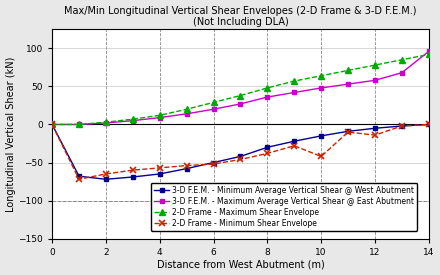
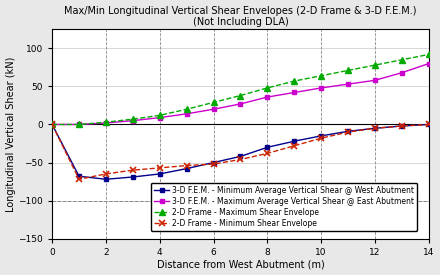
2-D Frame - Minimum Shear Envelope/10: -42 -> -18
2-D Frame - Minimum Shear Envelope/12: -14 -> -5
3-D F.E.M. - Maximum Average Vertical Shear @ East Abutment/14: 96 -> 80
